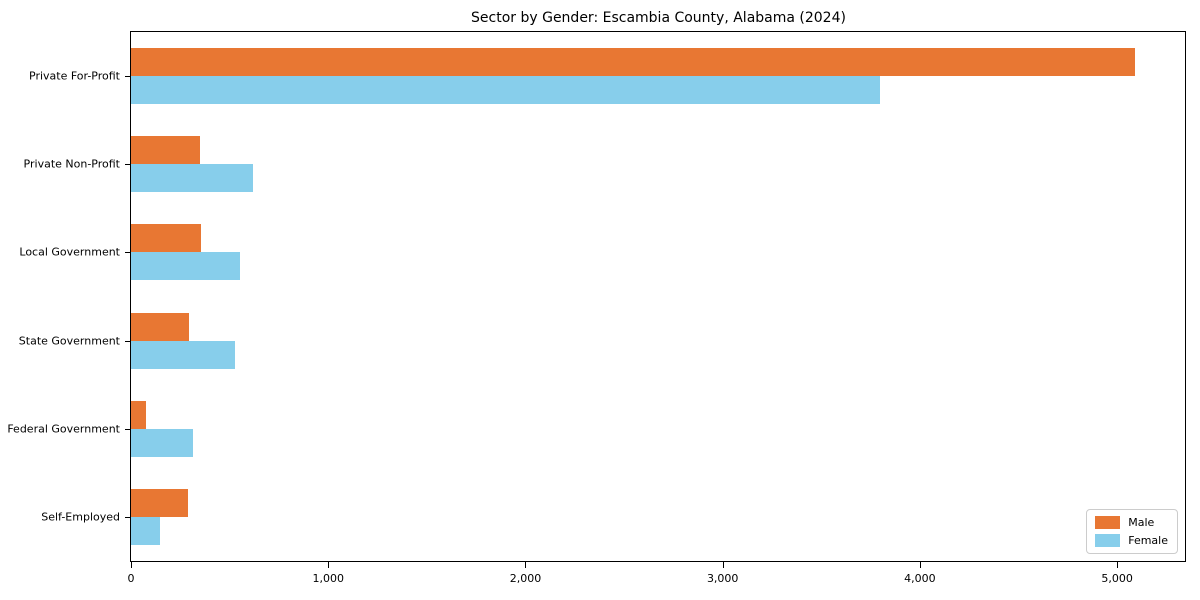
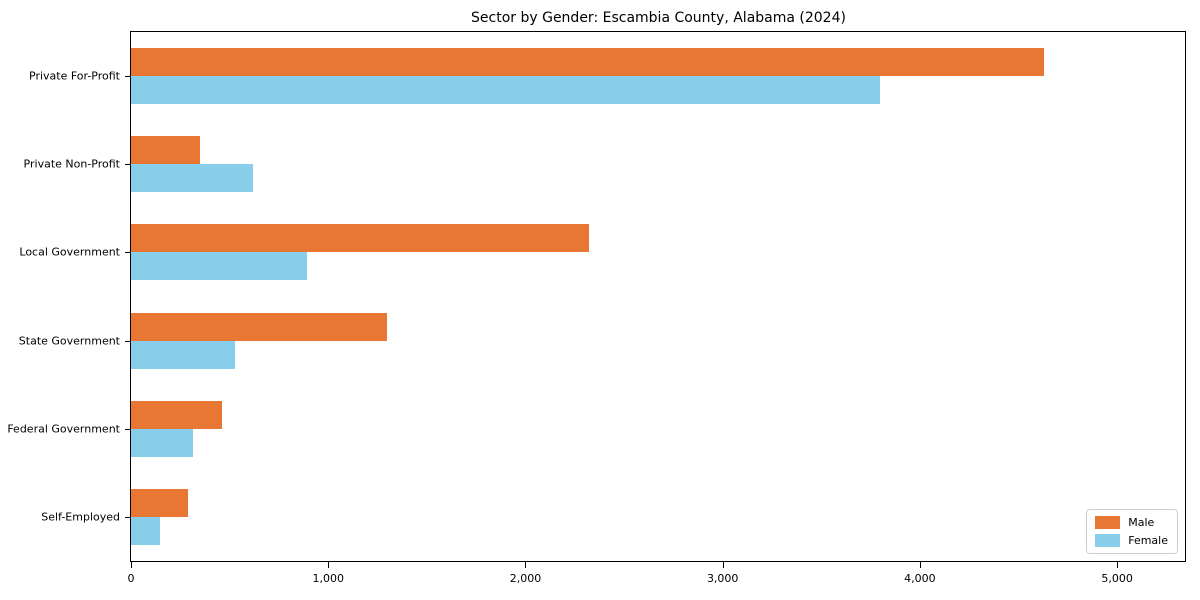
Male/Private For-Profit: 5090 -> 4630
Male/Local Government: 360 -> 2320
Female/Local Government: 560 -> 890
Male/State Government: 300 -> 1300
Male/Federal Government: 80 -> 460
